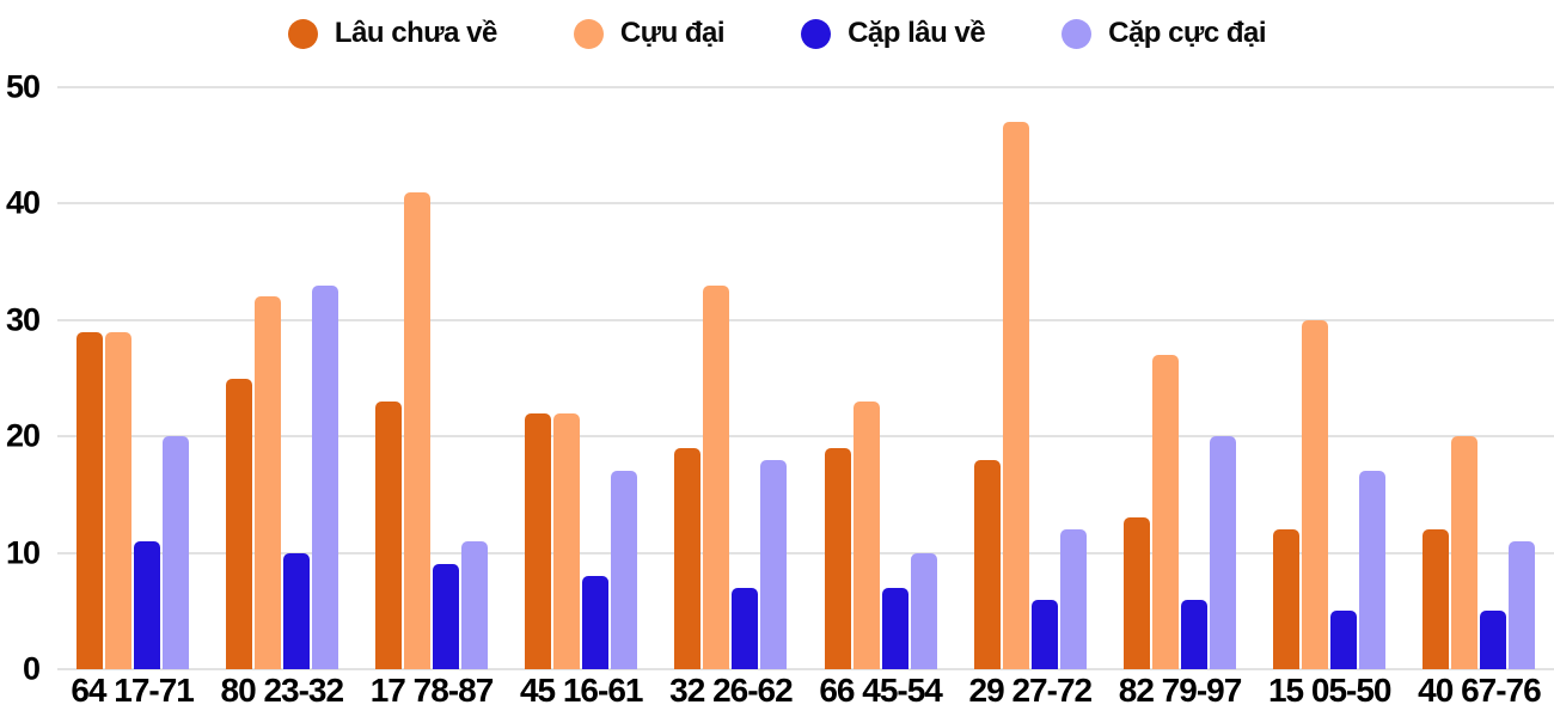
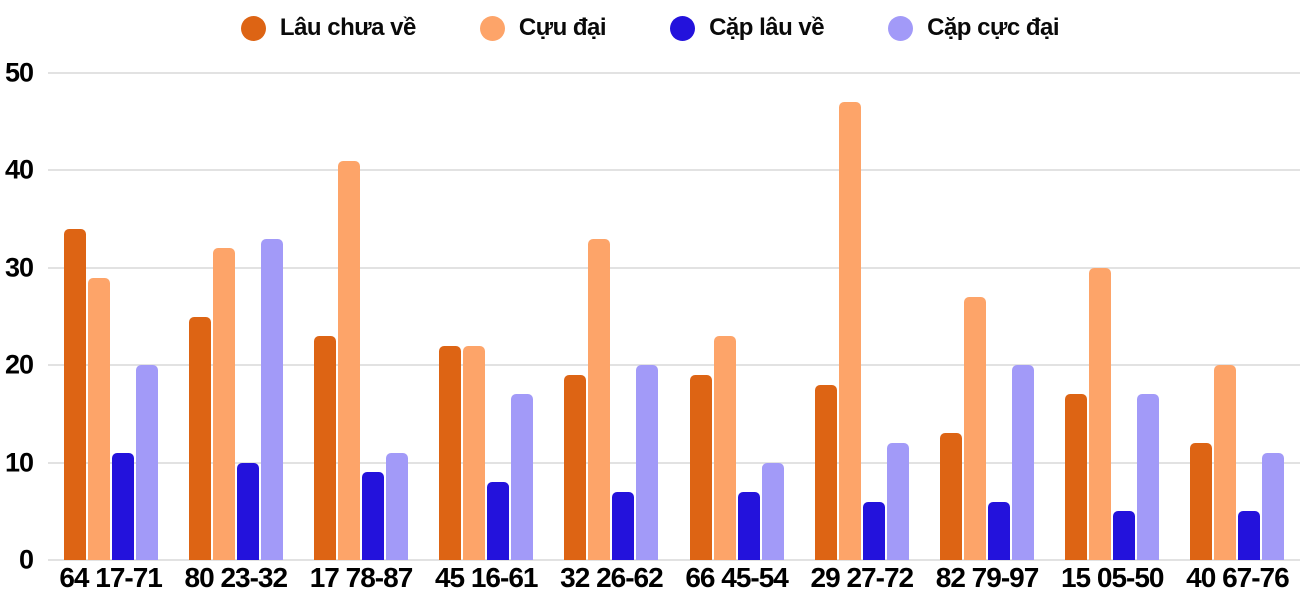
Lâu chưa về/64 17-71: 29 -> 34
Cặp cực đại/32 26-62: 18 -> 20
Lâu chưa về/15 05-50: 12 -> 17
